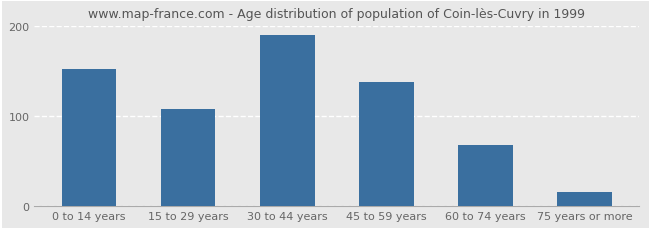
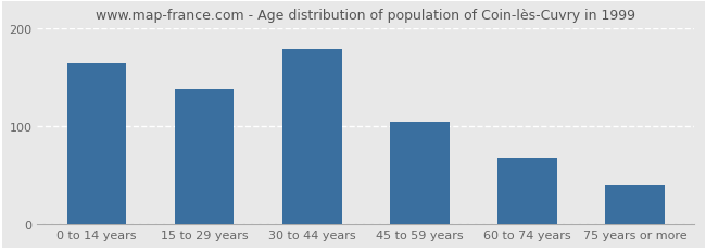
0 to 14 years: 152 -> 164
15 to 29 years: 107 -> 138
30 to 44 years: 190 -> 178
45 to 59 years: 138 -> 104
75 years or more: 15 -> 40
